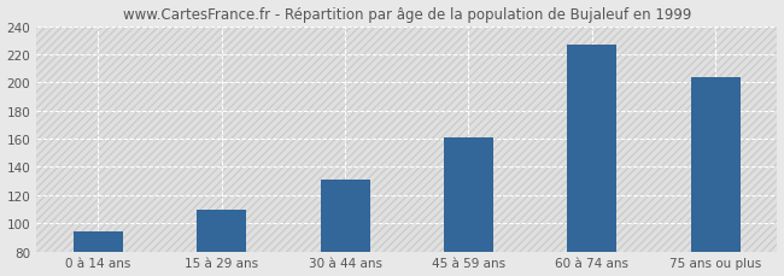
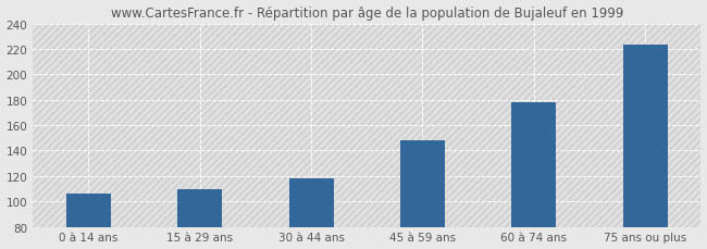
0 à 14 ans: 94 -> 106
30 à 44 ans: 131 -> 118
45 à 59 ans: 161 -> 148
60 à 74 ans: 227 -> 178
75 ans ou plus: 204 -> 223
